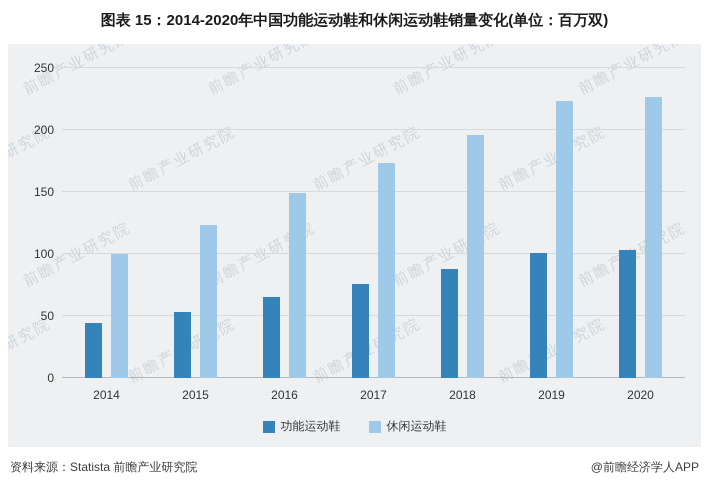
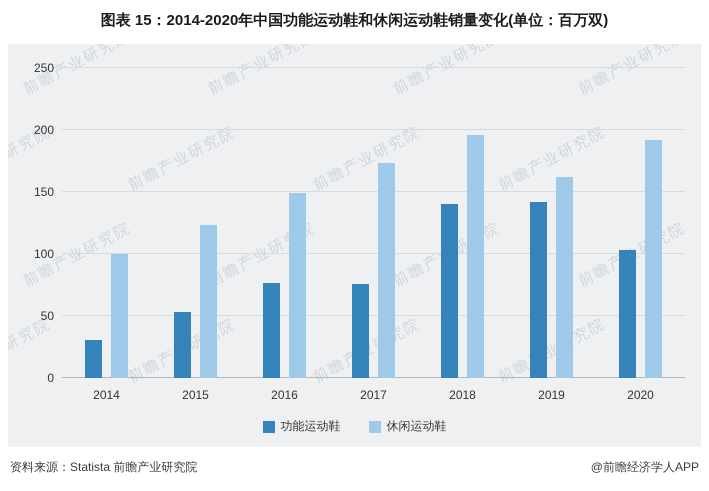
功能运动鞋/2014: 44 -> 31
功能运动鞋/2016: 65 -> 77
功能运动鞋/2018: 88 -> 140
功能运动鞋/2019: 101 -> 142
休闲运动鞋/2019: 223 -> 162
休闲运动鞋/2020: 227 -> 192
